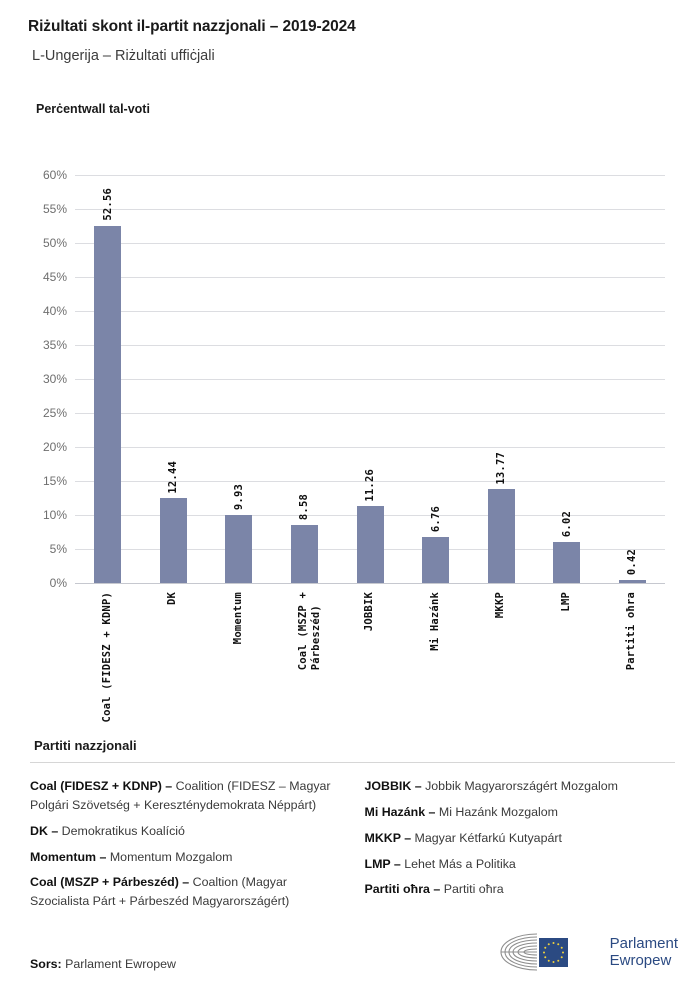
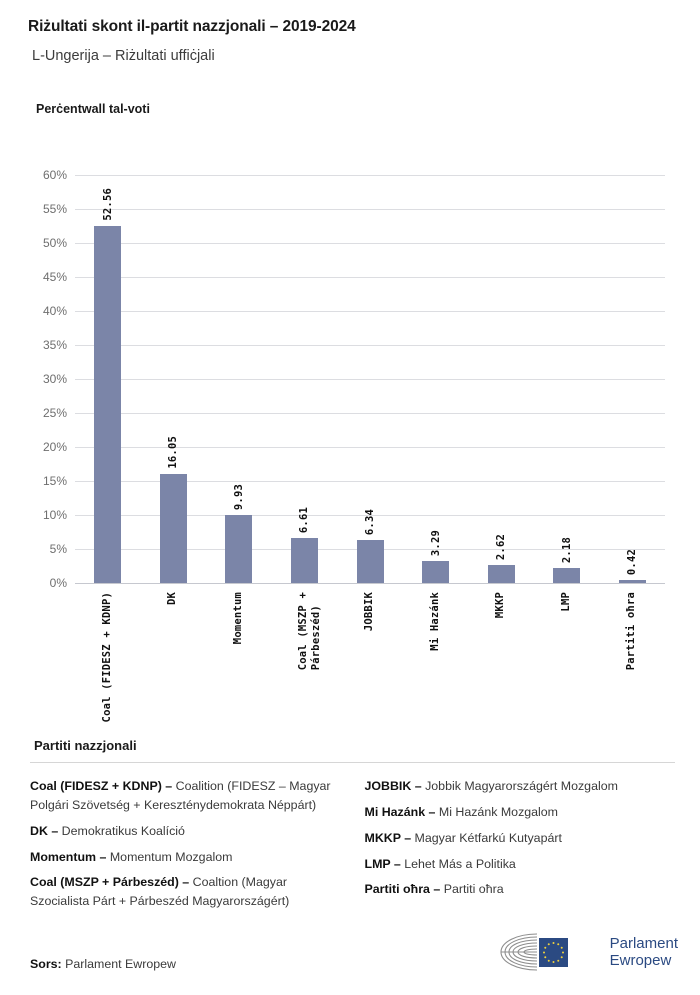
DK: 12.44 -> 16.05
Coal (MSZP + Párbeszéd): 8.58 -> 6.61
JOBBIK: 11.26 -> 6.34
Mi Hazánk: 6.76 -> 3.29
MKKP: 13.77 -> 2.62
LMP: 6.02 -> 2.18
